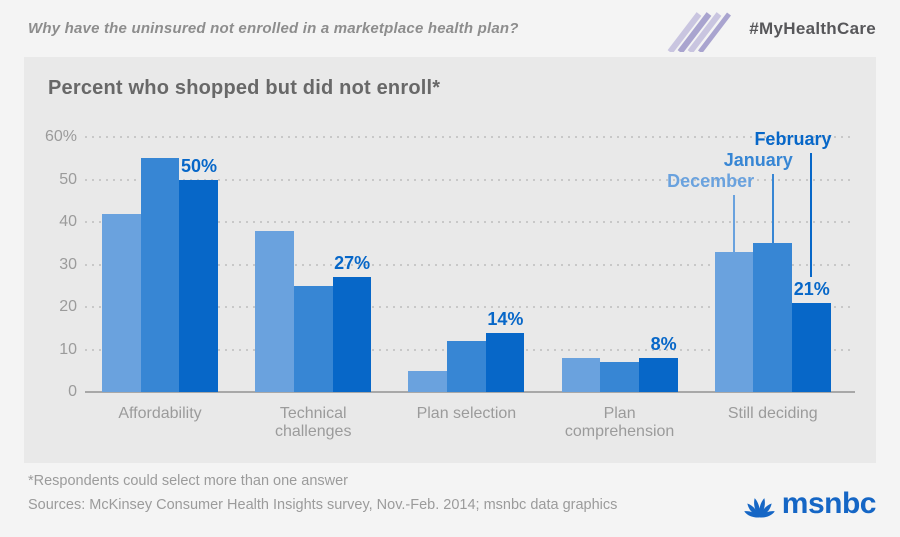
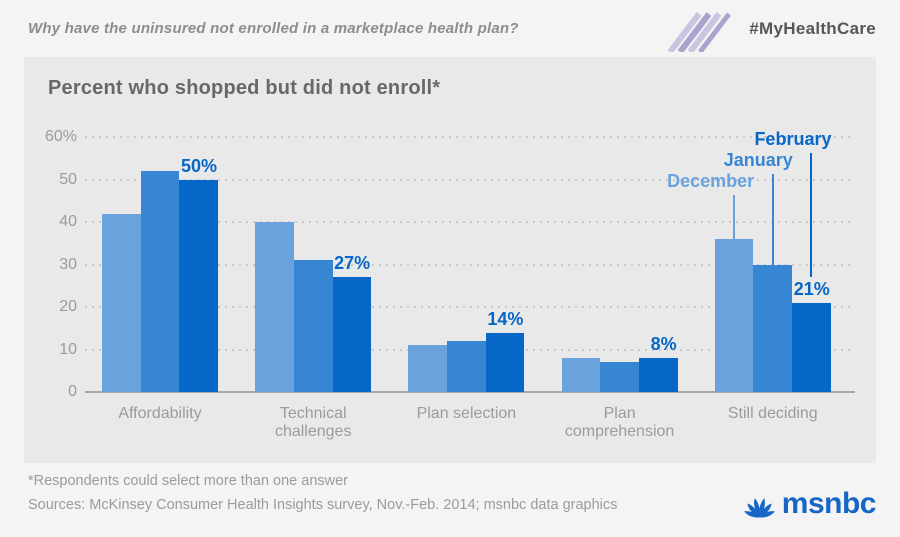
January/Affordability: 55% -> 52%
December/Technical challenges: 38% -> 40%
January/Technical challenges: 25% -> 31%
December/Plan selection: 5% -> 11%
December/Still deciding: 33% -> 36%
January/Still deciding: 35% -> 30%
